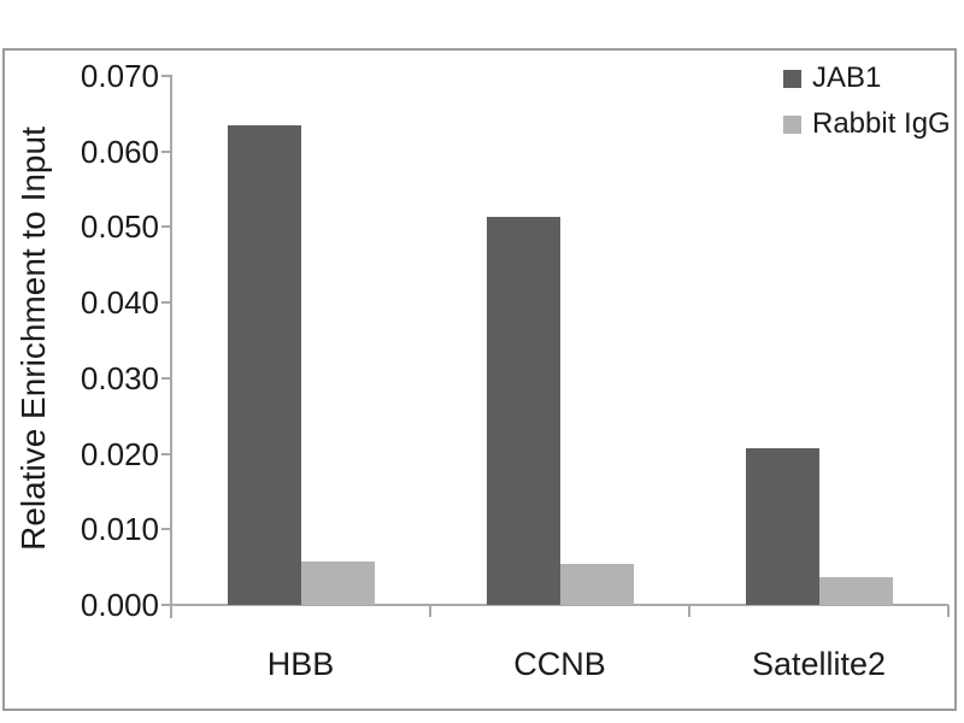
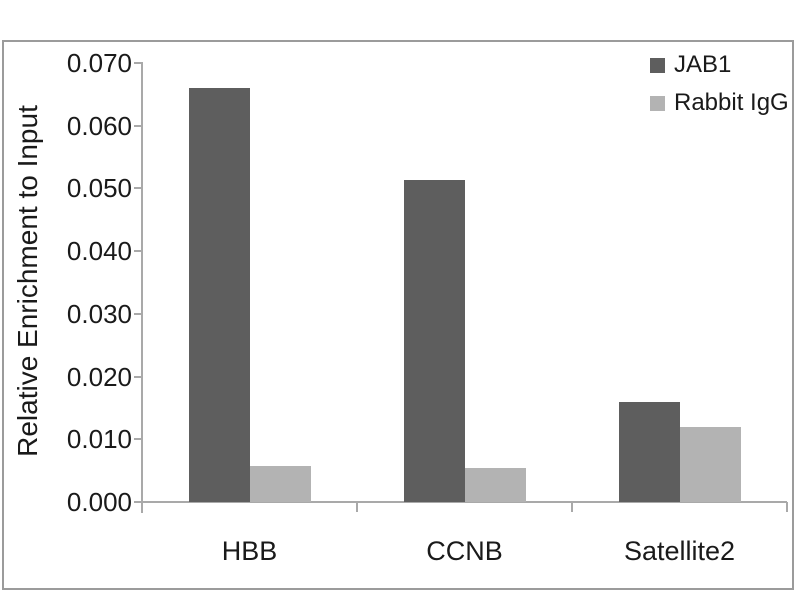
JAB1/HBB: 0.063 -> 0.066
JAB1/Satellite2: 0.021 -> 0.016
Rabbit IgG/Satellite2: 0.004 -> 0.012
